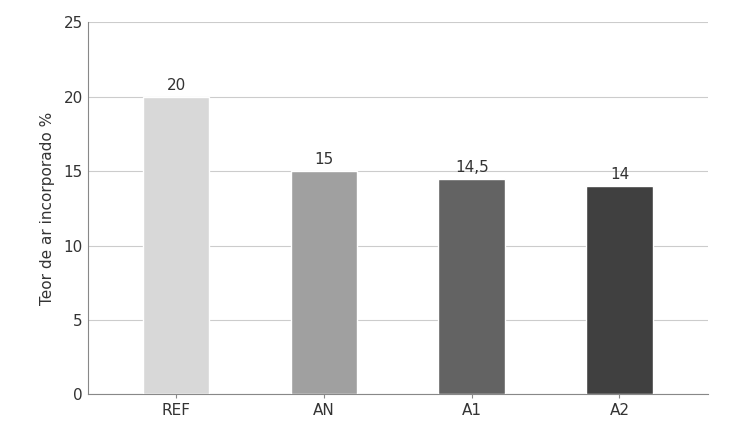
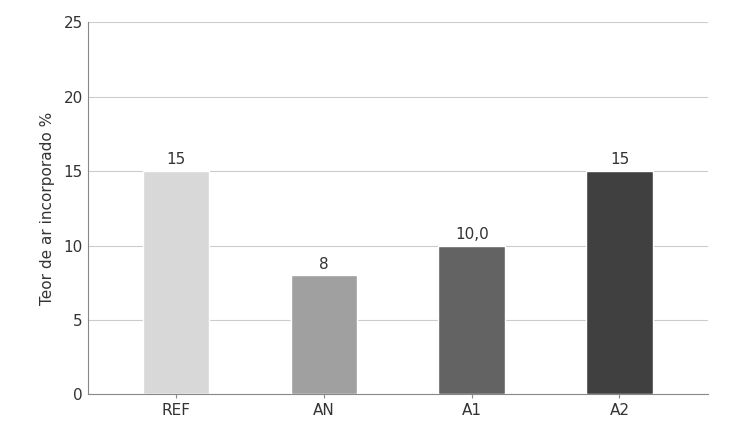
REF: 20 -> 15
AN: 15 -> 8
A1: 14,5 -> 10,0
A2: 14 -> 15
